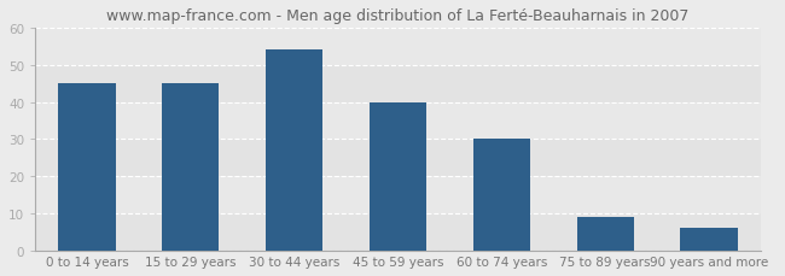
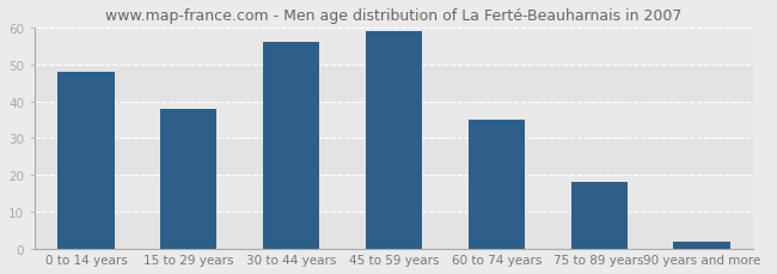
0 to 14 years: 45 -> 48
15 to 29 years: 45 -> 38
30 to 44 years: 54 -> 56
45 to 59 years: 40 -> 59
60 to 74 years: 30 -> 35
75 to 89 years: 9 -> 18
90 years and more: 6 -> 2
